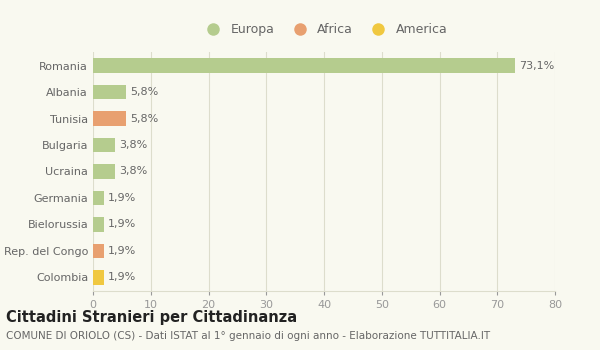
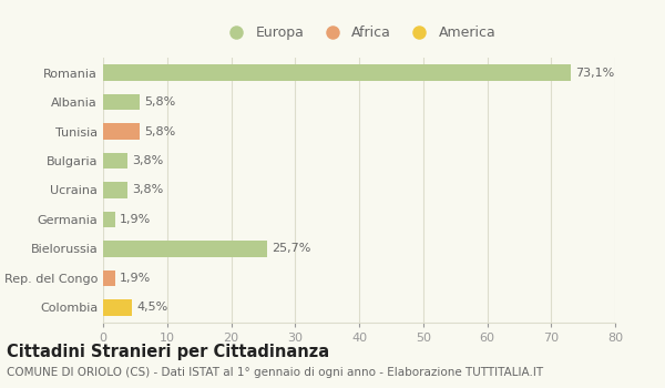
Bielorussia: 1,9% -> 25,7%
Colombia: 1,9% -> 4,5%
